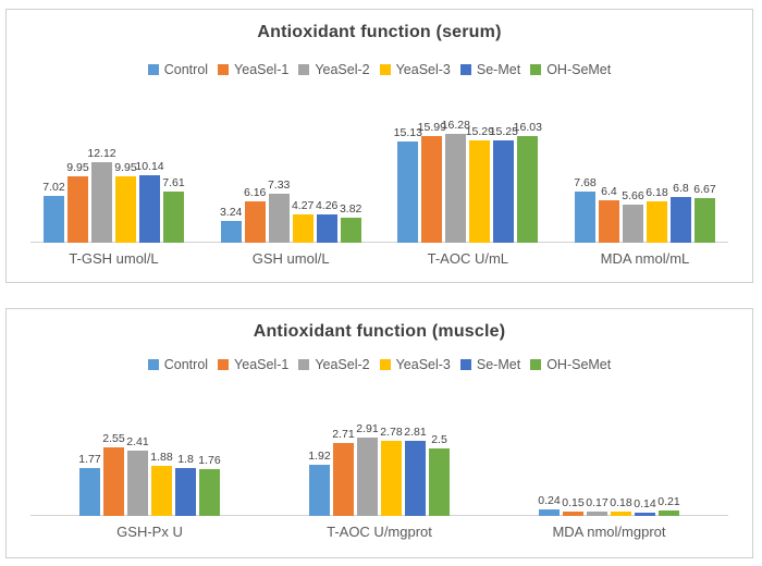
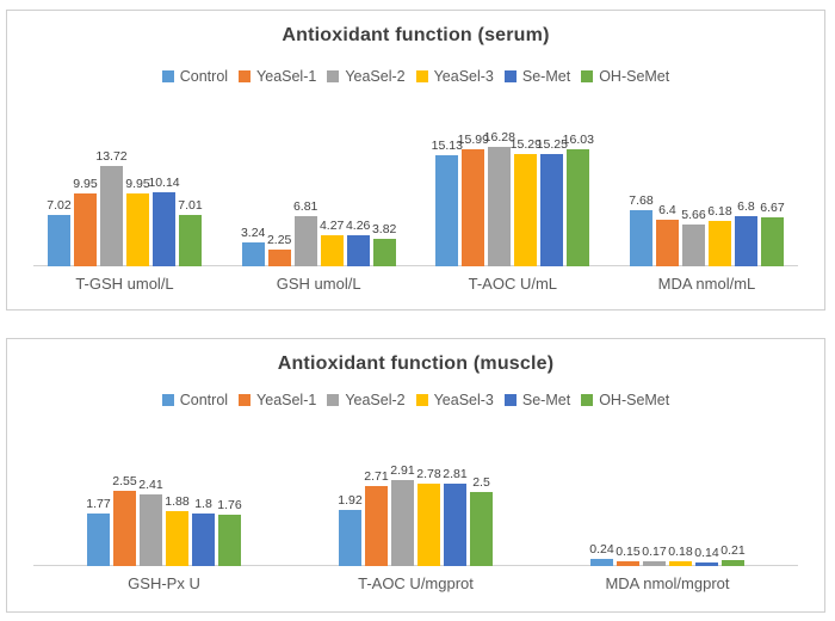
Antioxidant function (serum)/YeaSel-2/T-GSH umol/L: 12.12 -> 13.72
Antioxidant function (serum)/OH-SeMet/T-GSH umol/L: 7.61 -> 7.01
Antioxidant function (serum)/YeaSel-1/GSH umol/L: 6.16 -> 2.25
Antioxidant function (serum)/YeaSel-2/GSH umol/L: 7.33 -> 6.81
